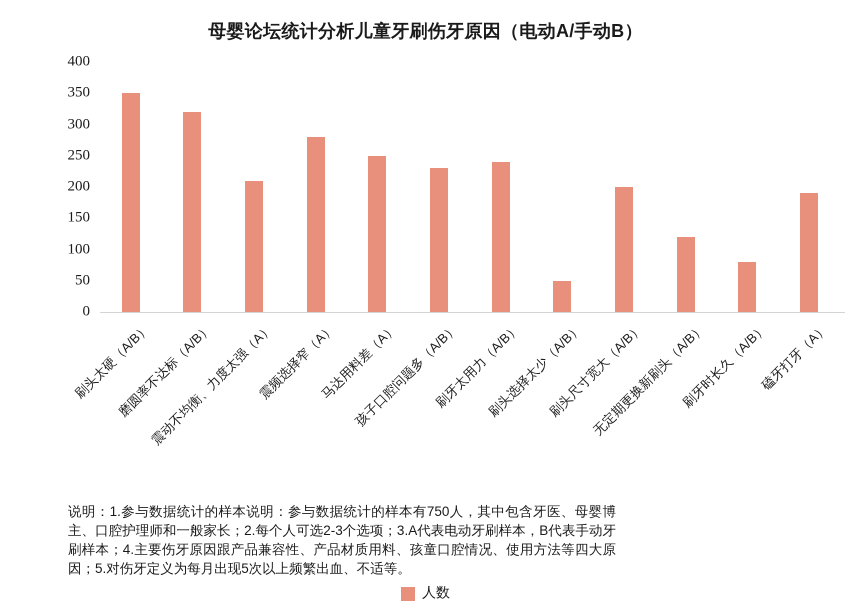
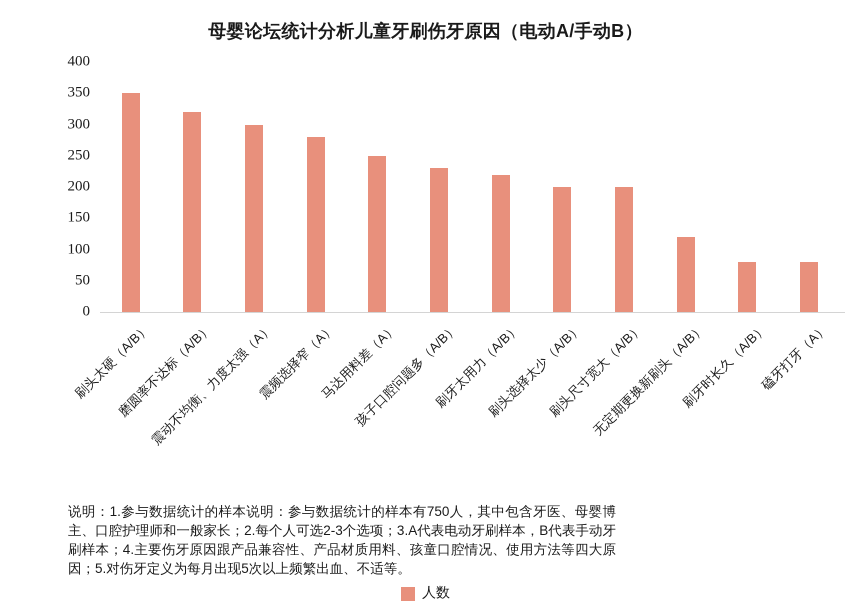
震动不均衡、力度太强（A）: 210 -> 300
刷牙太用力（A/B）: 240 -> 220
刷头选择太少（A/B）: 50 -> 200
磕牙打牙（A）: 190 -> 80
